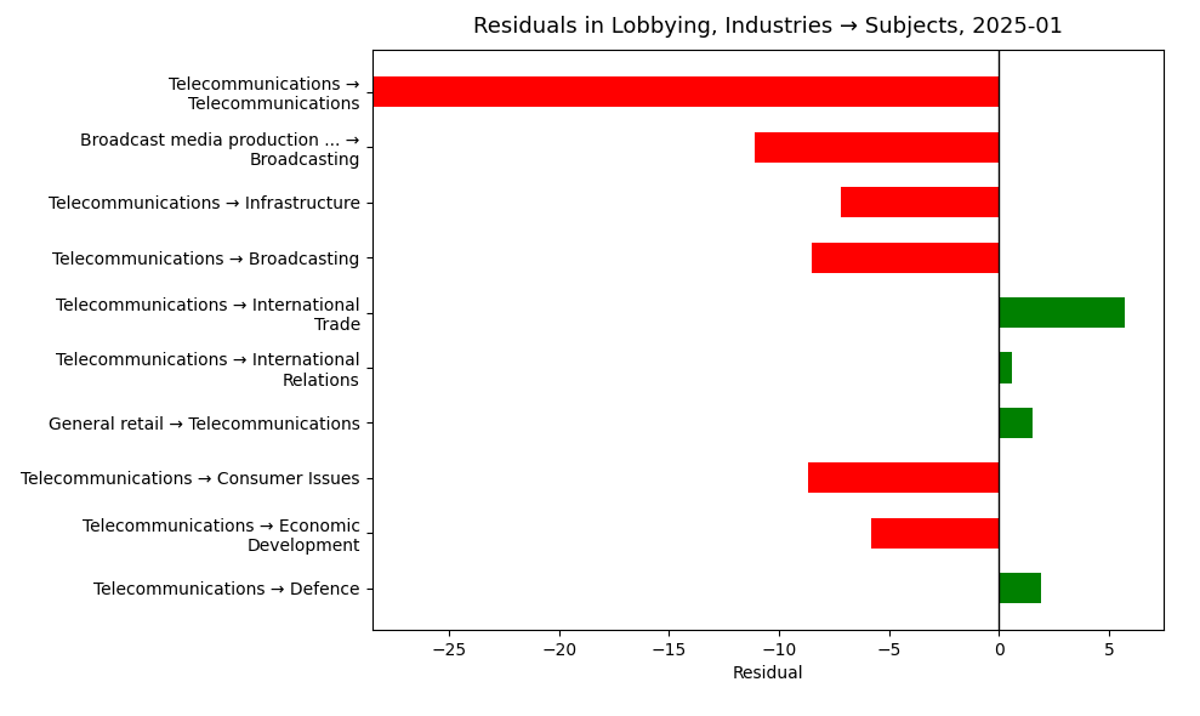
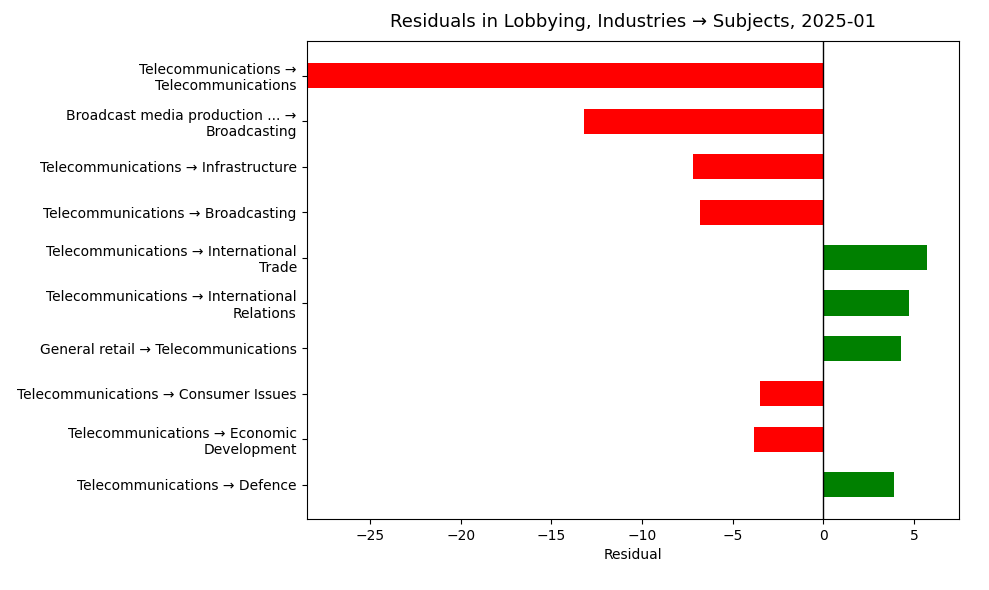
Broadcast media production ... → Broadcasting: -11.1 -> -13.2
Telecommunications → Broadcasting: -8.5 -> -6.8
Telecommunications → International Relations: 0.6 -> 4.7
General retail → Telecommunications: 1.5 -> 4.3
Telecommunications → Consumer Issues: -8.7 -> -3.5
Telecommunications → Economic Development: -5.8 -> -3.8
Telecommunications → Defence: 1.9 -> 3.9
